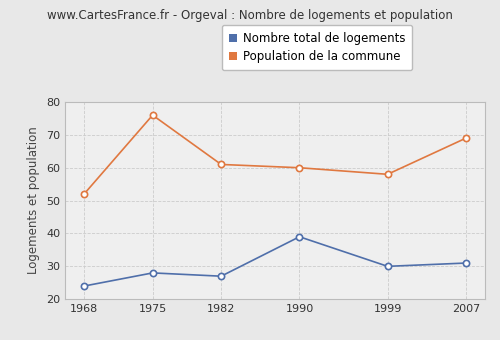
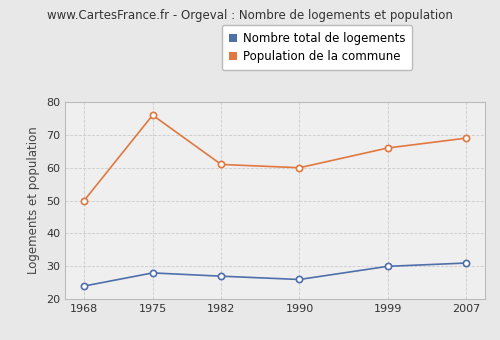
Population de la commune/1968: 52 -> 50
Nombre total de logements/1990: 39 -> 26
Population de la commune/1999: 58 -> 66
